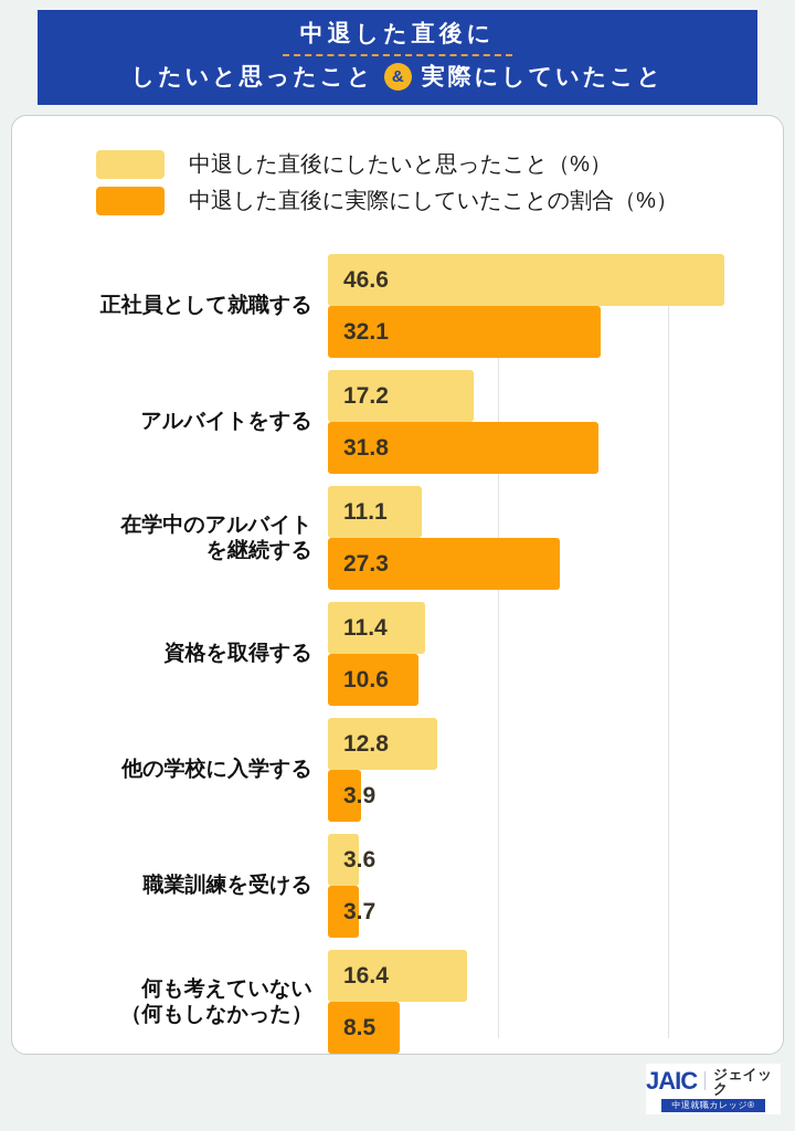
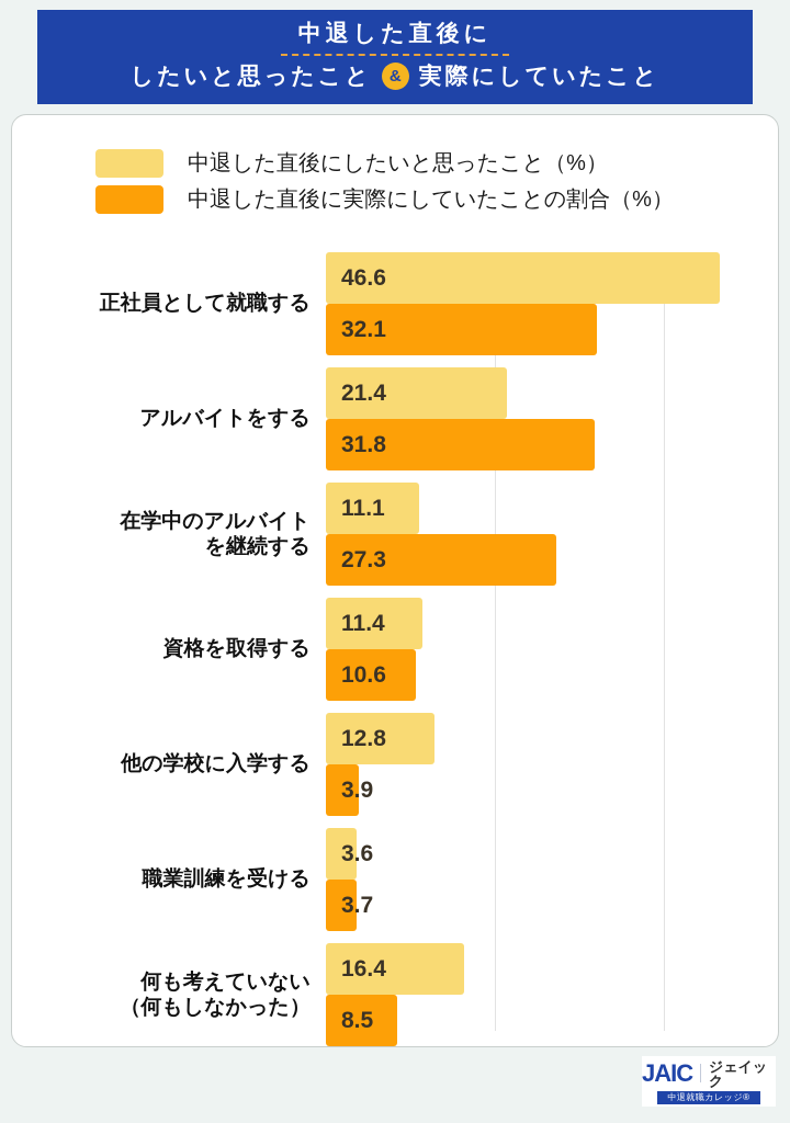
中退した直後にしたいと思ったこと（%）/アルバイトをする: 17.2 -> 21.4
